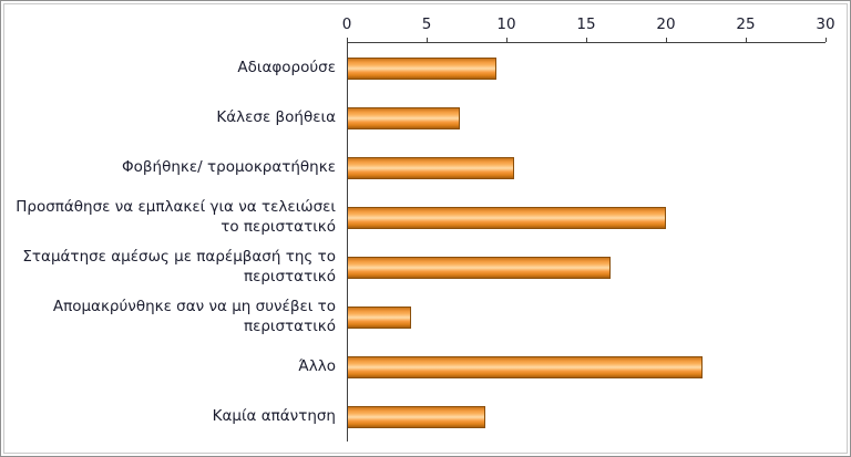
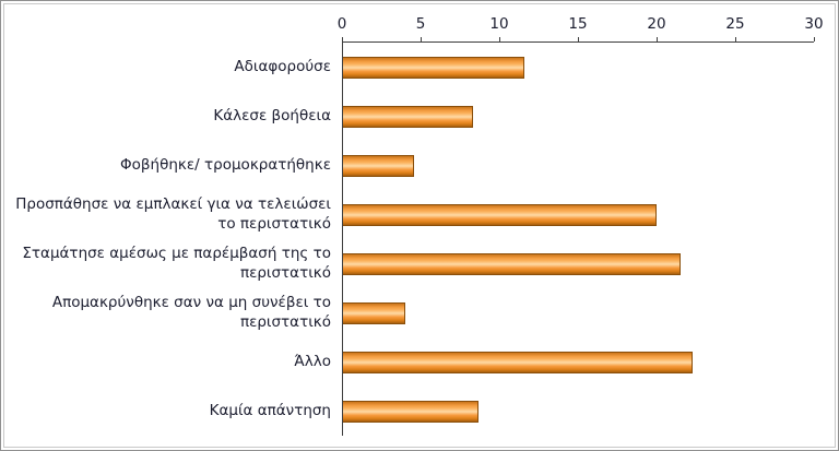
Αδιαφορούσε: 9.4 -> 11.6
Κάλεσε βοήθεια: 7.1 -> 8.3
Φοβήθηκε/ τρομοκρατήθηκε: 10.5 -> 4.6
Σταμάτησε αμέσως με παρέμβασή της το περιστατικό: 16.5 -> 21.5
